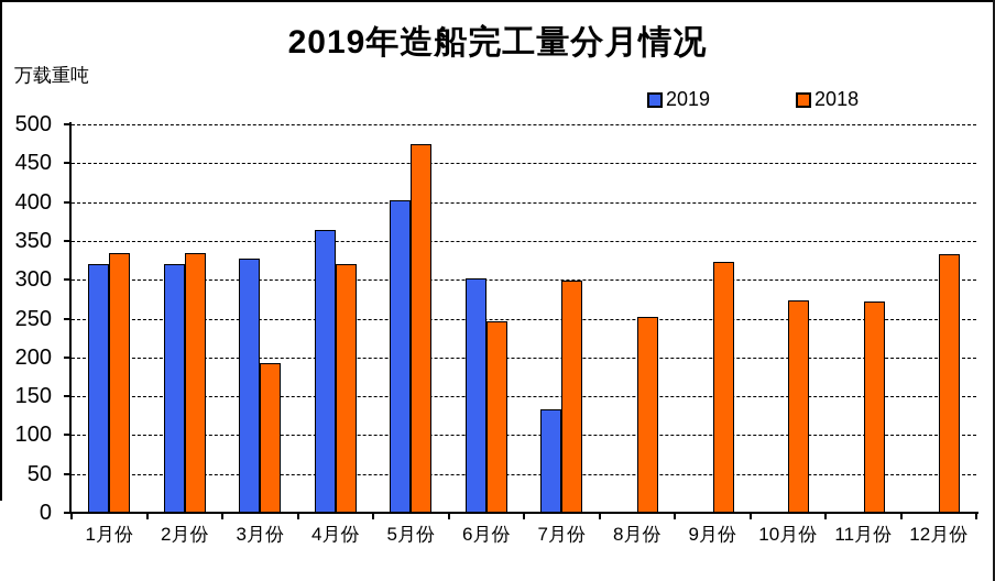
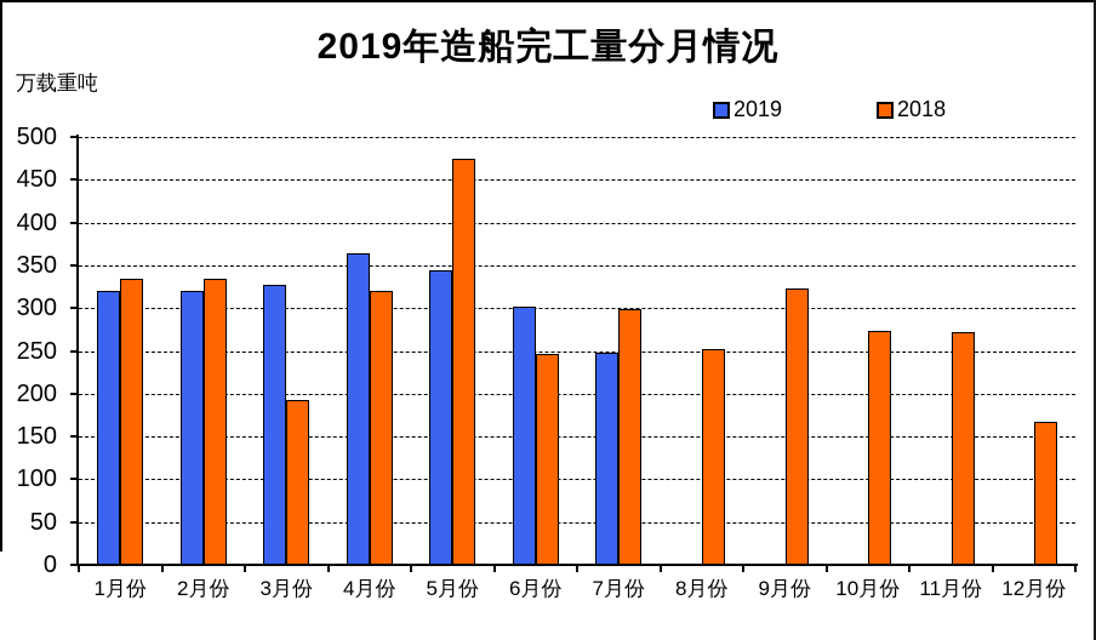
2019/5月份: 400 -> 340
2019/7月份: 130 -> 240
2018/12月份: 330 -> 160
